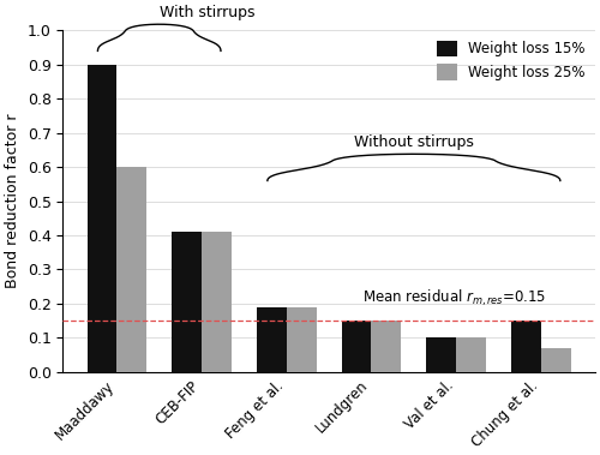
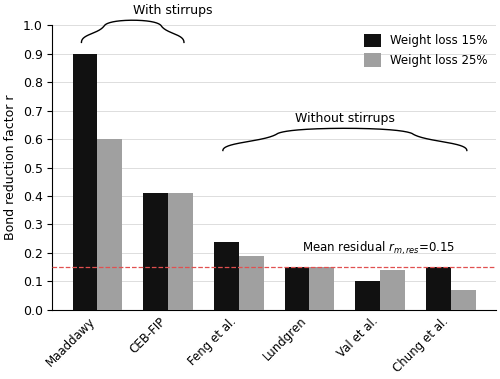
Weight loss 15%/Feng et al.: 0.19 -> 0.24
Weight loss 25%/Val et al.: 0.10 -> 0.14
